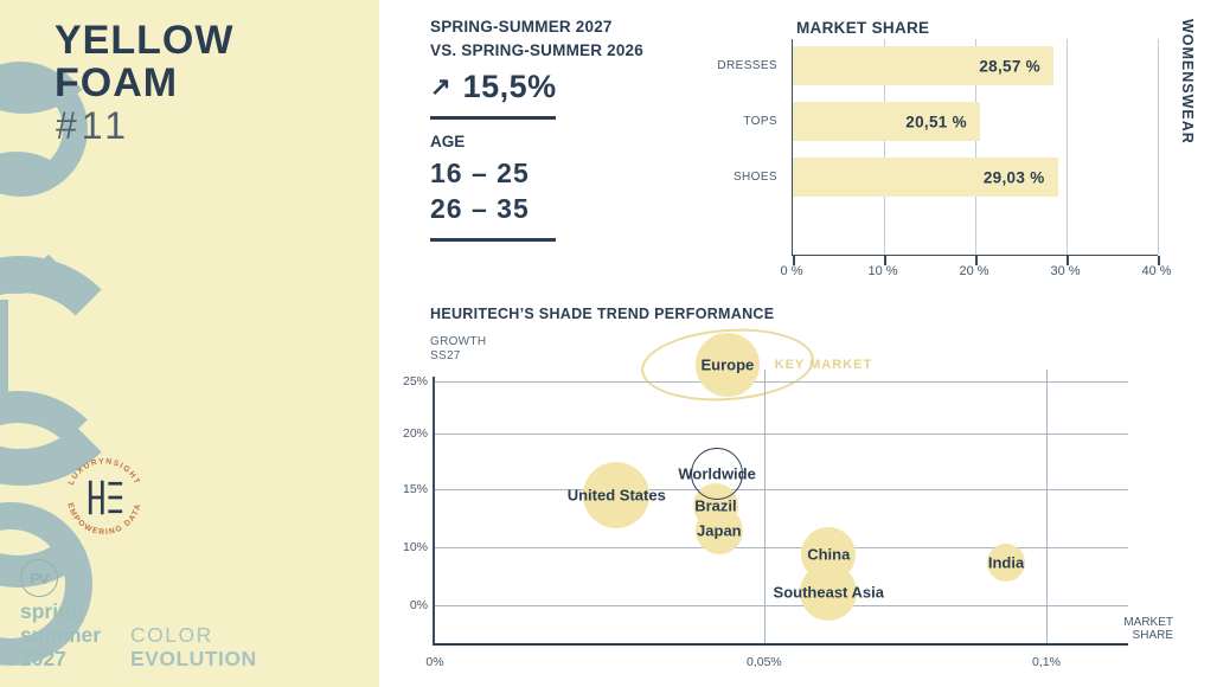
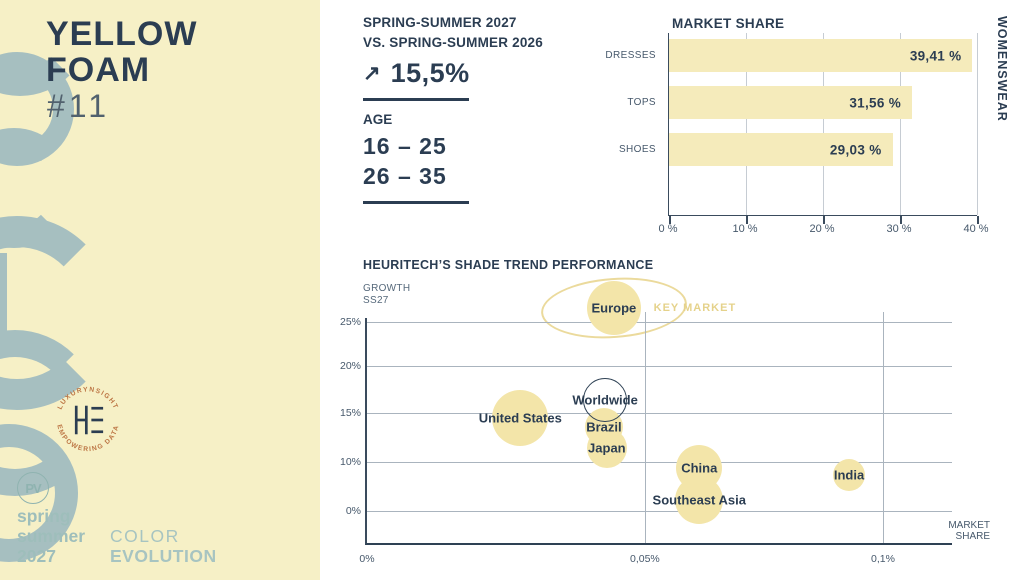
MARKET SHARE/DRESSES: 28,57 -> 39,41
MARKET SHARE/TOPS: 20,51 -> 31,56
